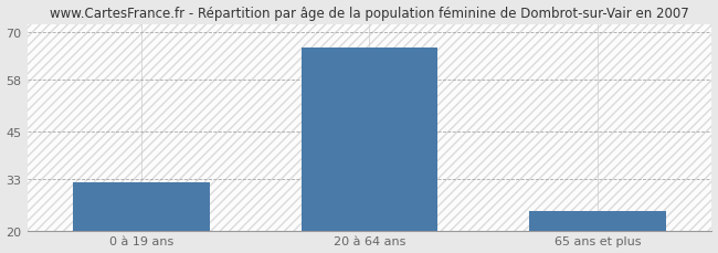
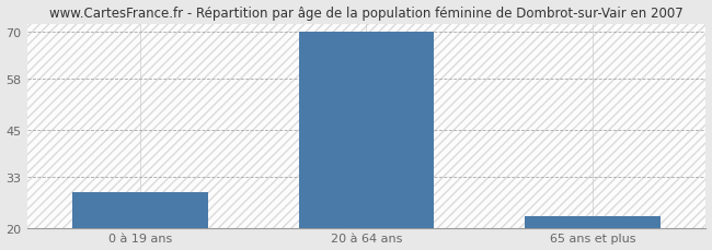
0 à 19 ans: 32 -> 29
20 à 64 ans: 66 -> 70
65 ans et plus: 25 -> 23
